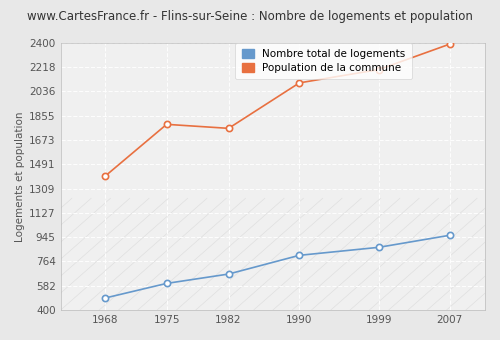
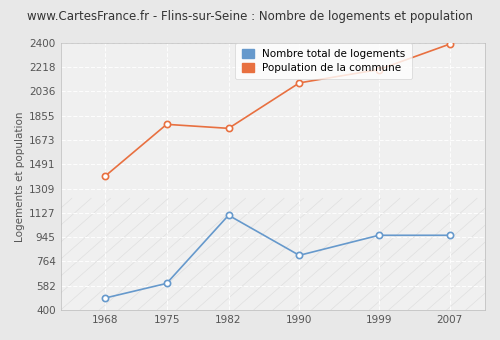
Nombre total de logements/1982: 670 -> 1110
Nombre total de logements/1999: 870 -> 960
